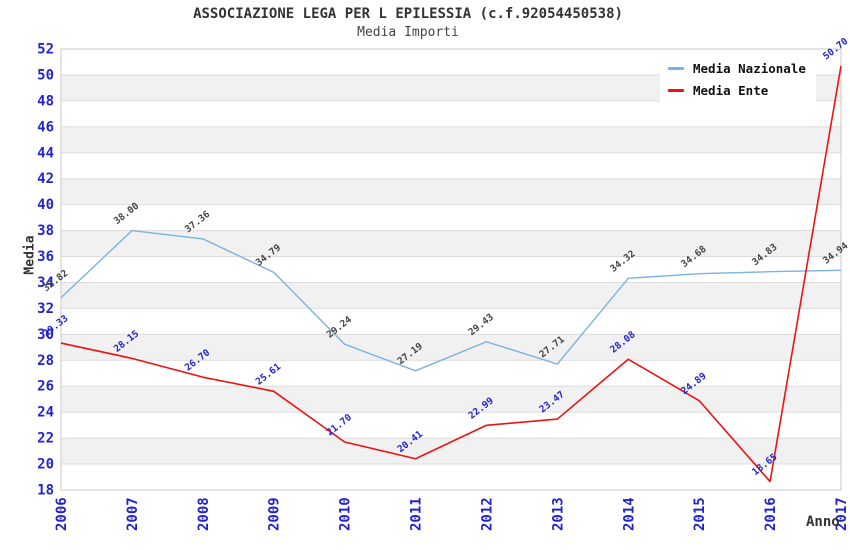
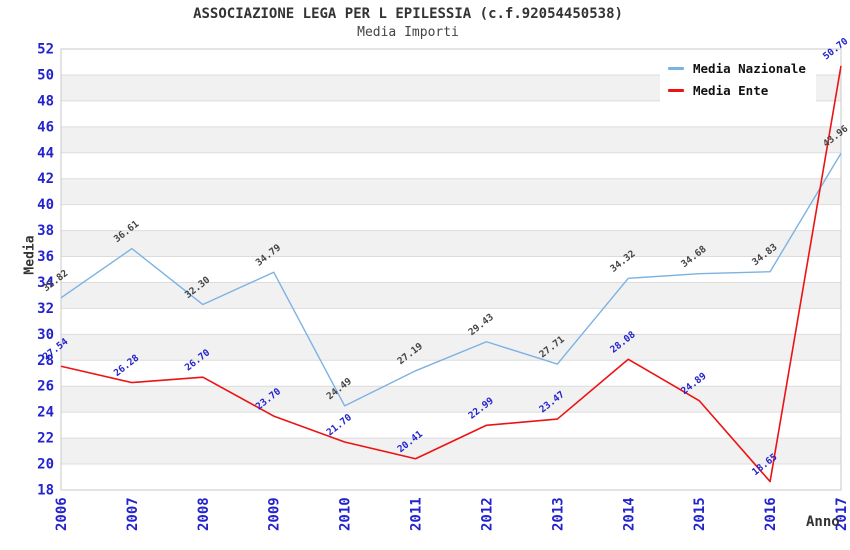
Media Ente/2006: 29.33 -> 27.54
Media Nazionale/2007: 38.00 -> 36.61
Media Ente/2007: 28.15 -> 26.28
Media Nazionale/2008: 37.36 -> 32.30
Media Ente/2009: 25.61 -> 23.70
Media Nazionale/2010: 29.24 -> 24.49
Media Nazionale/2017: 34.94 -> 43.96
